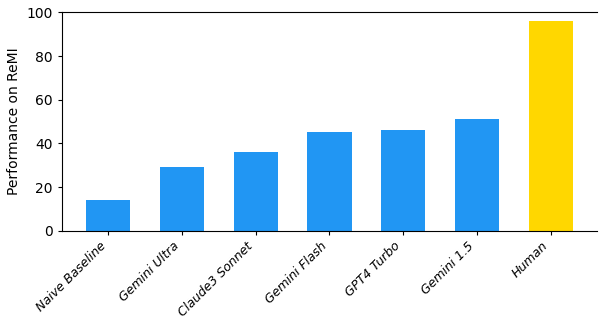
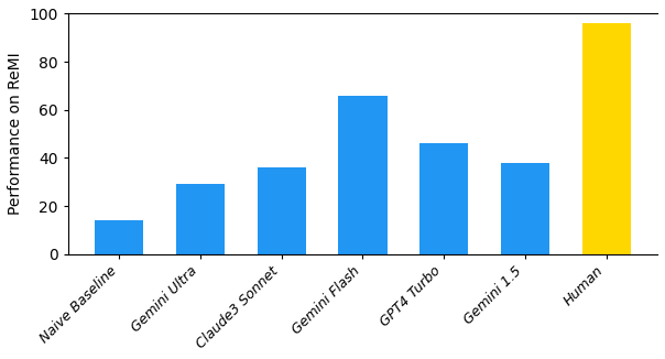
Gemini Flash: 45 -> 66
Gemini 1.5: 51 -> 38
